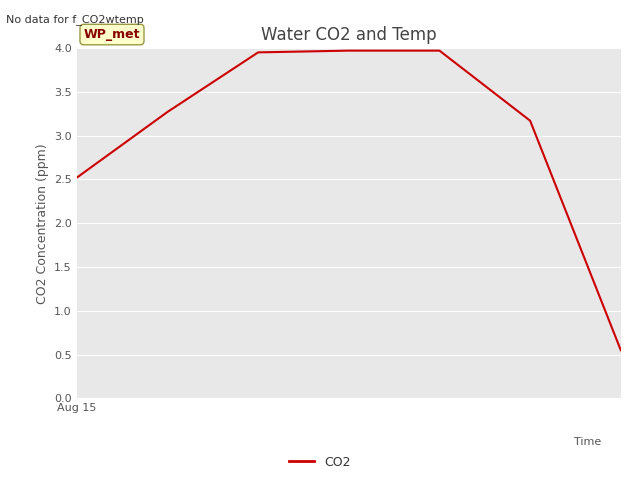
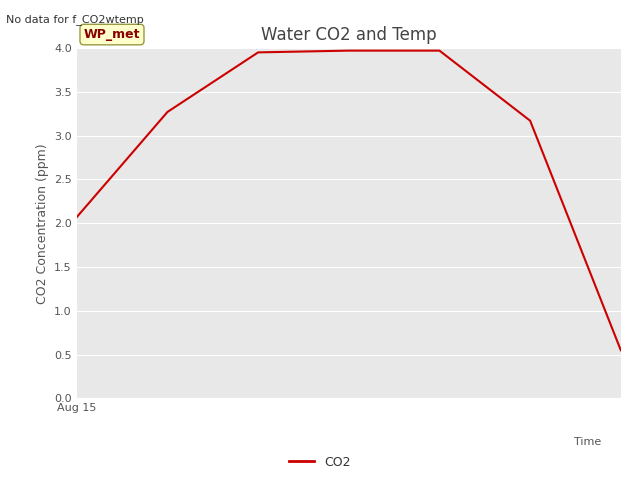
Aug 15: 2.52 -> 2.07
